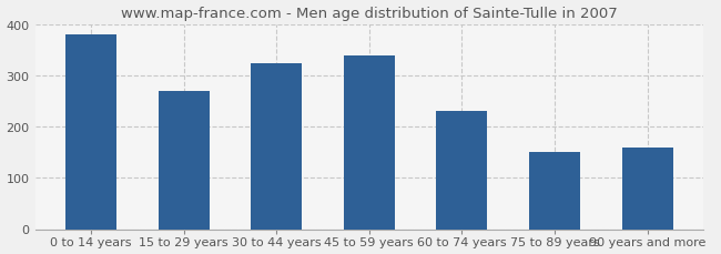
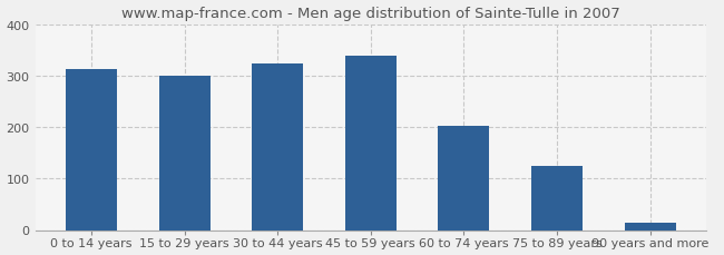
0 to 14 years: 380 -> 313
15 to 29 years: 270 -> 300
60 to 74 years: 230 -> 202
75 to 89 years: 150 -> 124
90 years and more: 160 -> 15
